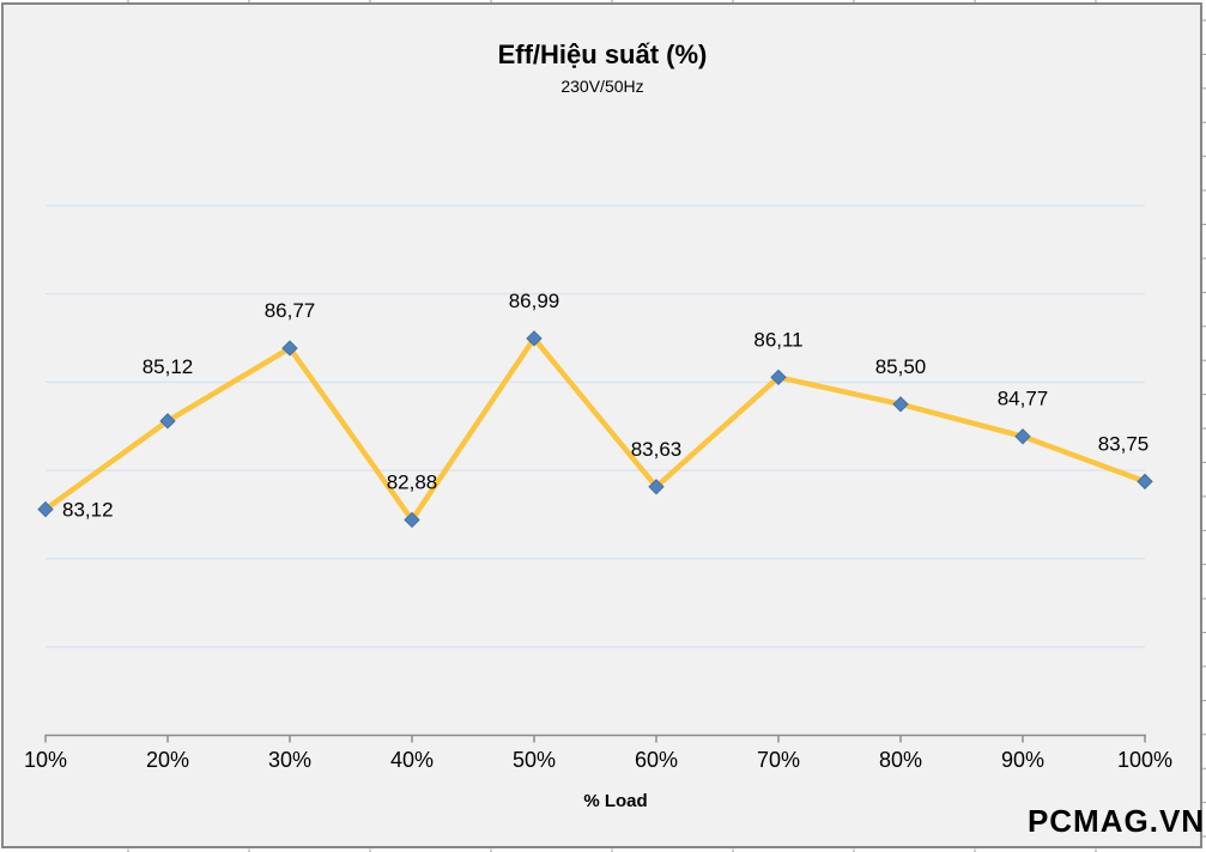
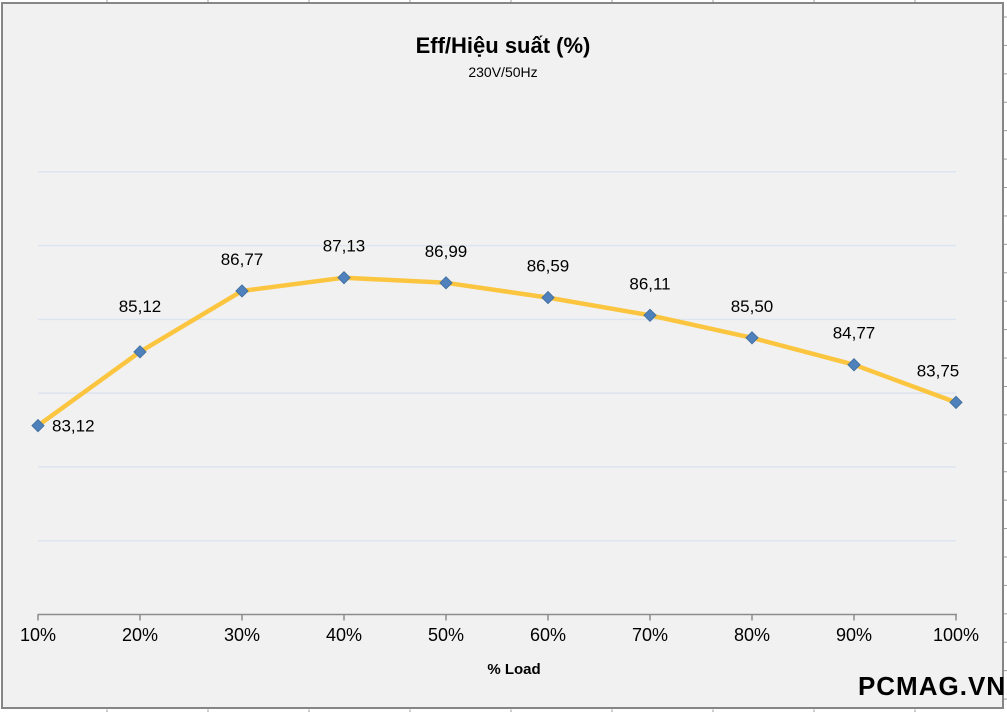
40%: 82,88 -> 87,13
60%: 83,63 -> 86,59
